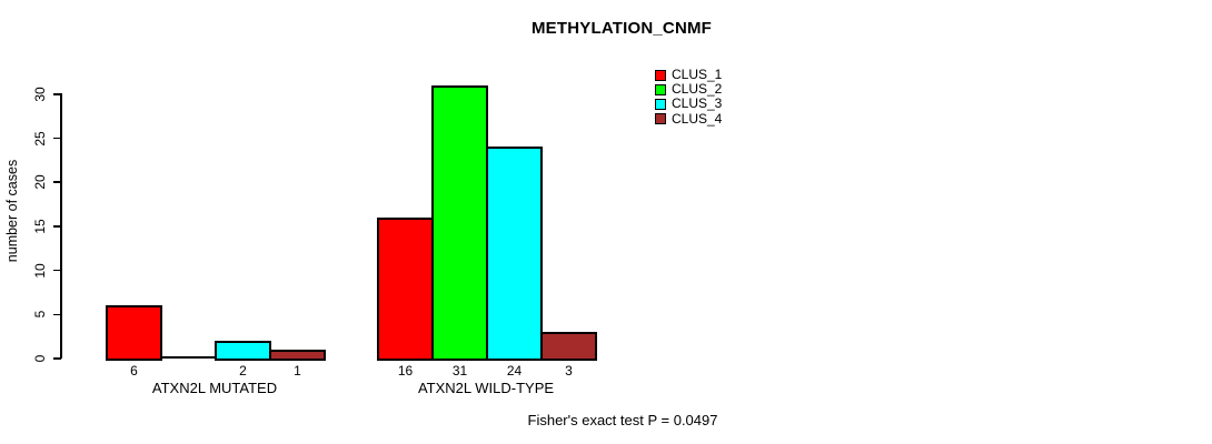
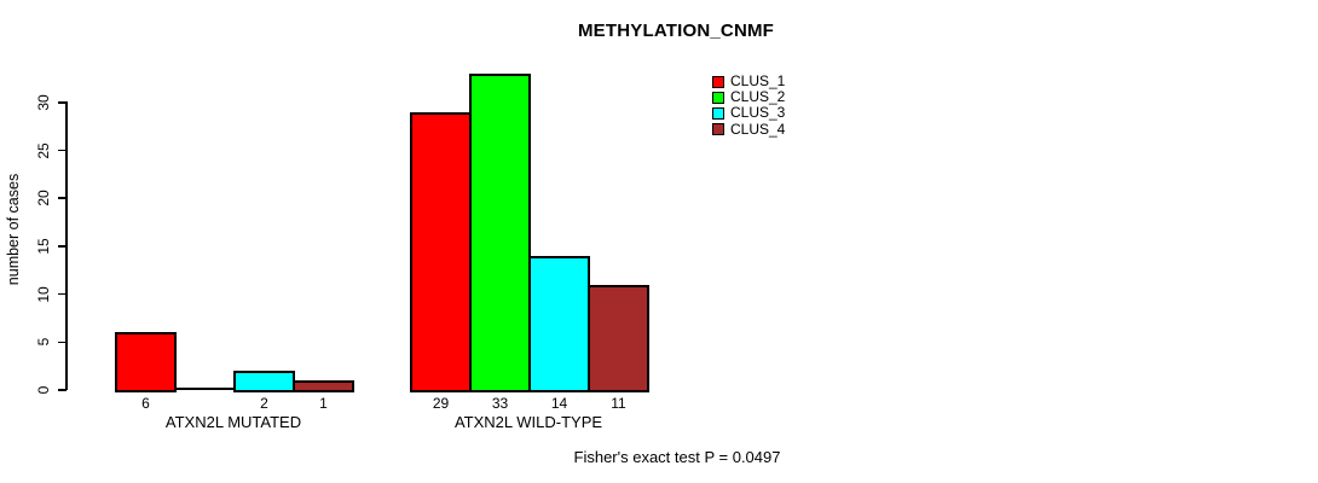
CLUS_1/ATXN2L WILD-TYPE: 16 -> 29
CLUS_2/ATXN2L WILD-TYPE: 31 -> 33
CLUS_3/ATXN2L WILD-TYPE: 24 -> 14
CLUS_4/ATXN2L WILD-TYPE: 3 -> 11
